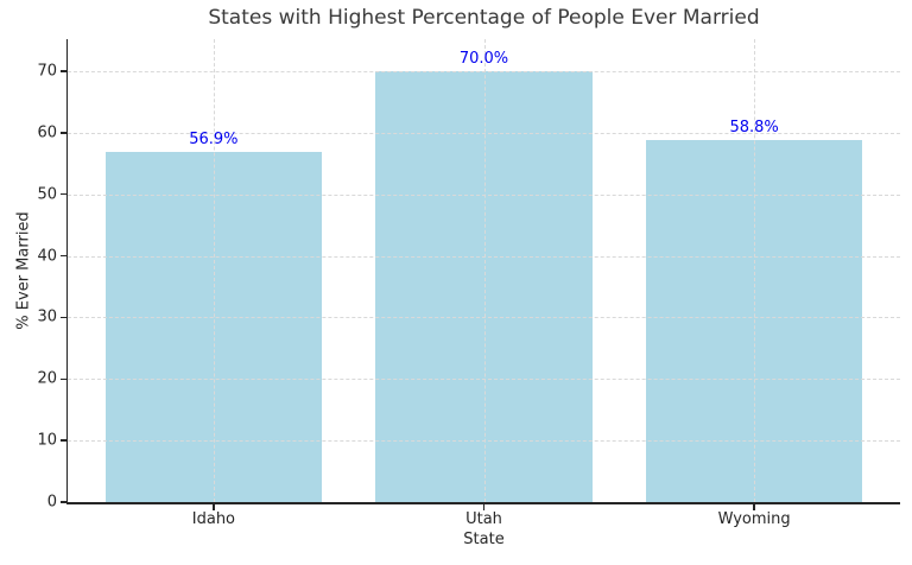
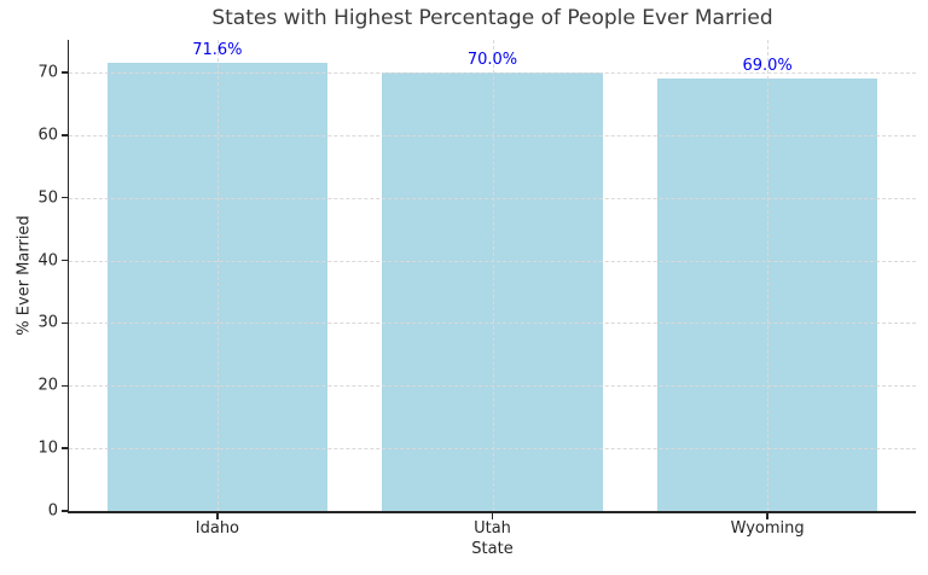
Idaho: 56.9% -> 71.6%
Wyoming: 58.8% -> 69.0%
